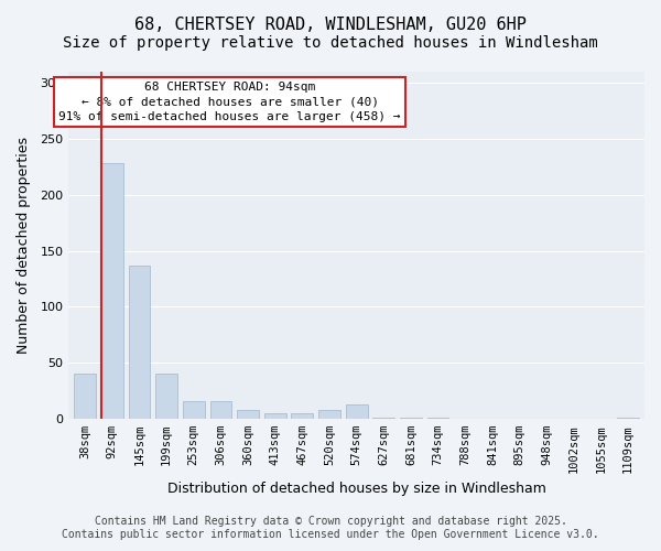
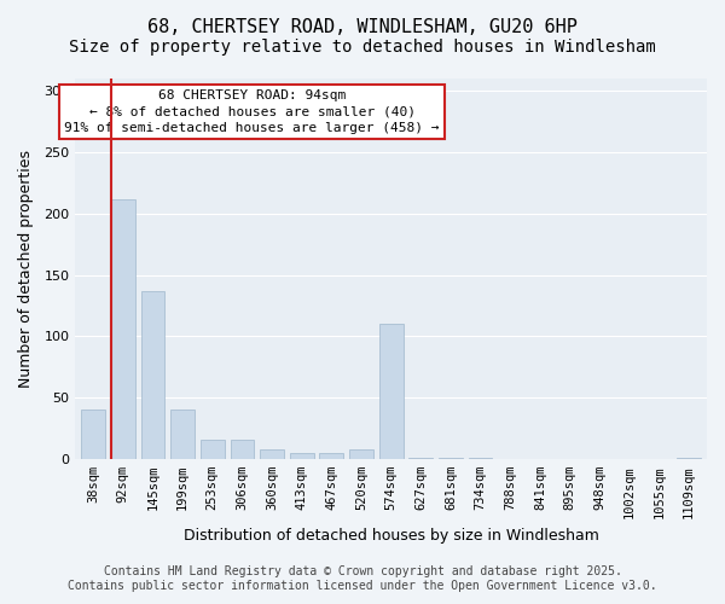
92sqm: 228 -> 212
574sqm: 13 -> 110
